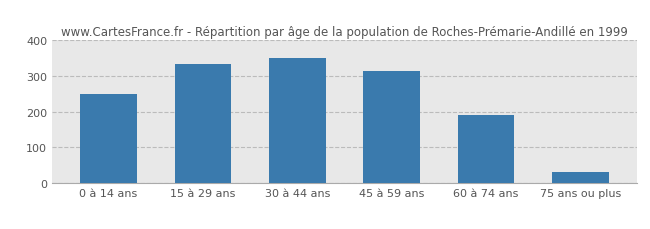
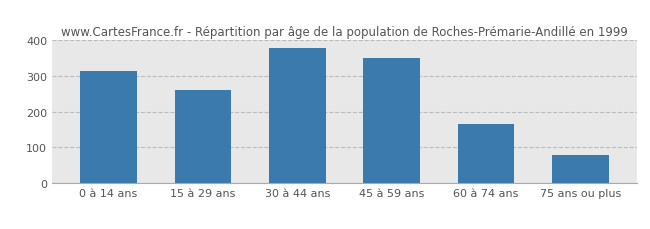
0 à 14 ans: 250 -> 315
15 à 29 ans: 335 -> 262
30 à 44 ans: 350 -> 378
45 à 59 ans: 315 -> 352
60 à 74 ans: 190 -> 166
75 ans ou plus: 30 -> 78
